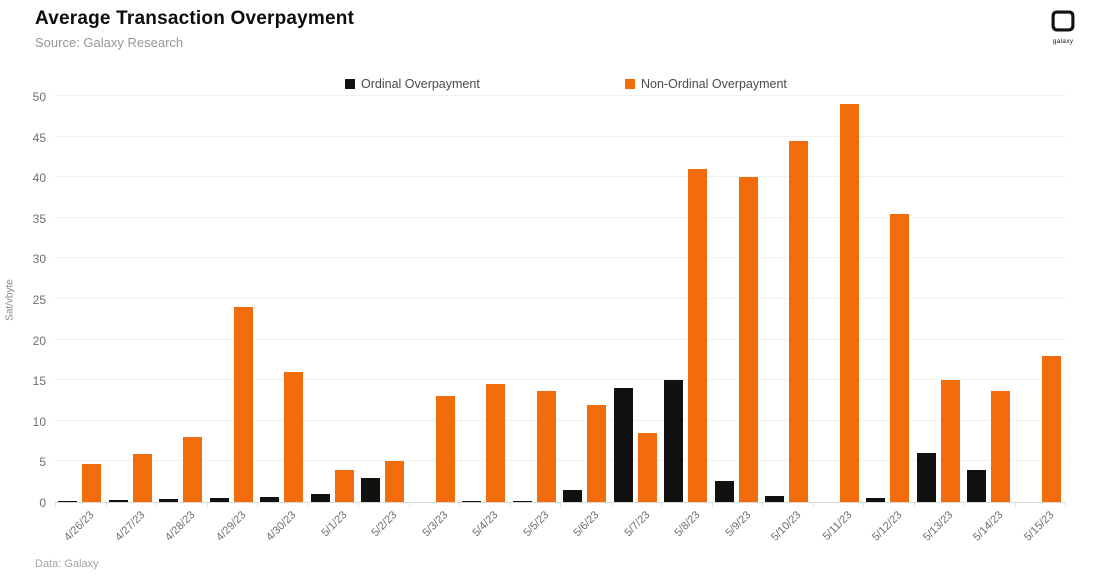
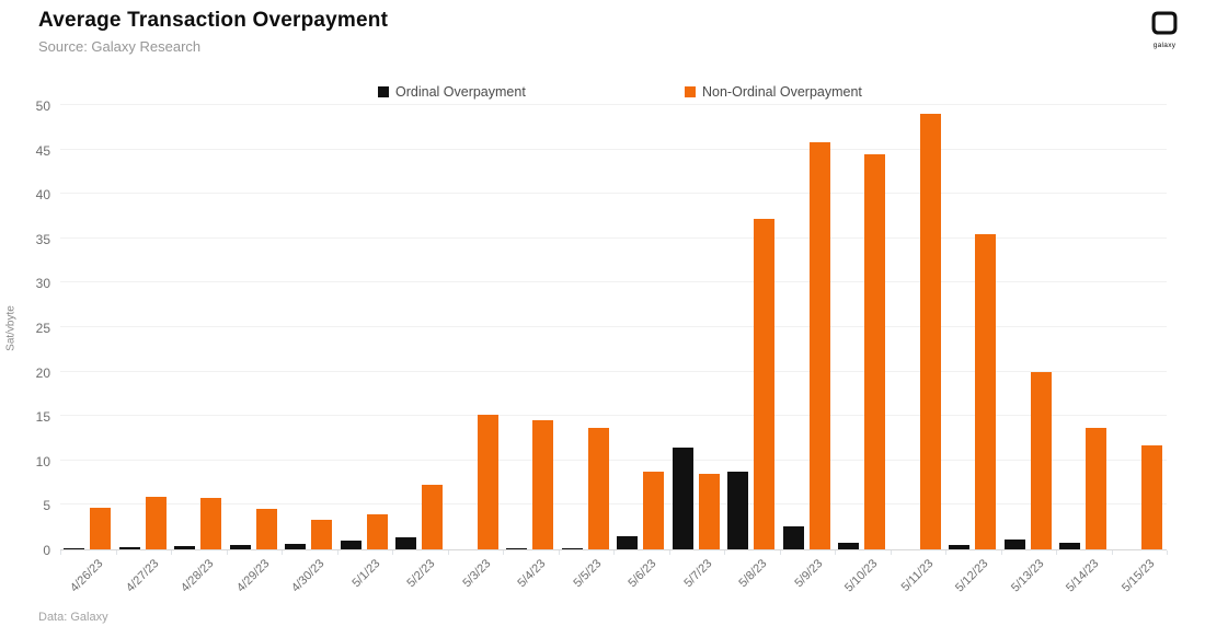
Non-Ordinal Overpayment/4/28/23: 8 -> 6
Non-Ordinal Overpayment/4/29/23: 24 -> 5
Non-Ordinal Overpayment/4/30/23: 16 -> 3
Ordinal Overpayment/5/2/23: 3 -> 1
Non-Ordinal Overpayment/5/2/23: 5 -> 7
Non-Ordinal Overpayment/5/3/23: 13 -> 15
Non-Ordinal Overpayment/5/6/23: 12 -> 9
Ordinal Overpayment/5/7/23: 14 -> 11
Ordinal Overpayment/5/8/23: 15 -> 9
Non-Ordinal Overpayment/5/8/23: 41 -> 37
Non-Ordinal Overpayment/5/9/23: 40 -> 46
Ordinal Overpayment/5/13/23: 6 -> 1
Non-Ordinal Overpayment/5/13/23: 15 -> 20
Ordinal Overpayment/5/14/23: 4 -> 1
Non-Ordinal Overpayment/5/15/23: 18 -> 12
